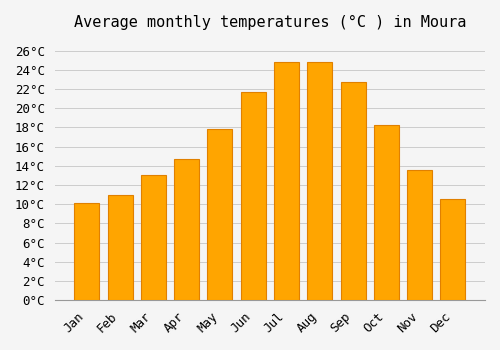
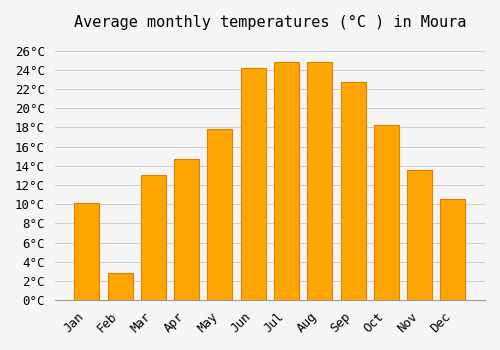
Feb: 11.0°C -> 2.8°C
Jun: 21.7°C -> 24.2°C
